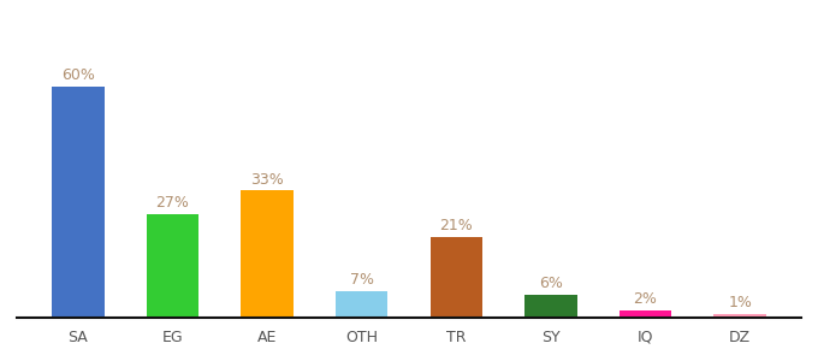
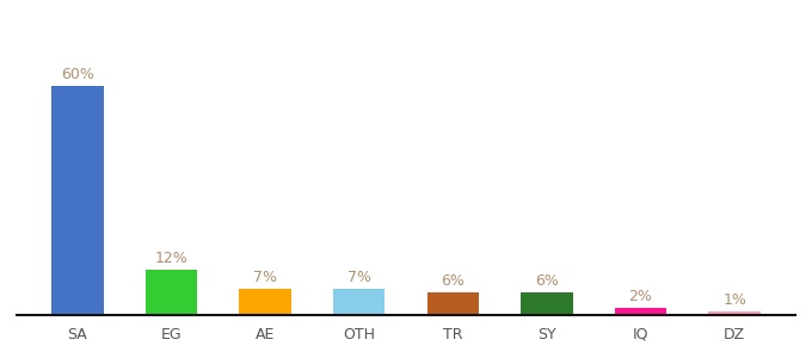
EG: 27% -> 12%
AE: 33% -> 7%
TR: 21% -> 6%
